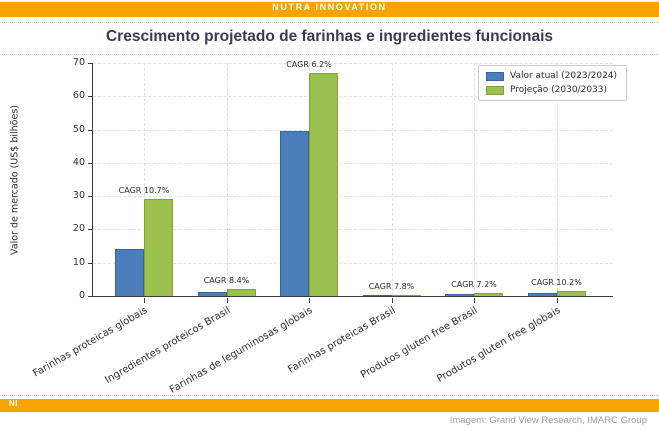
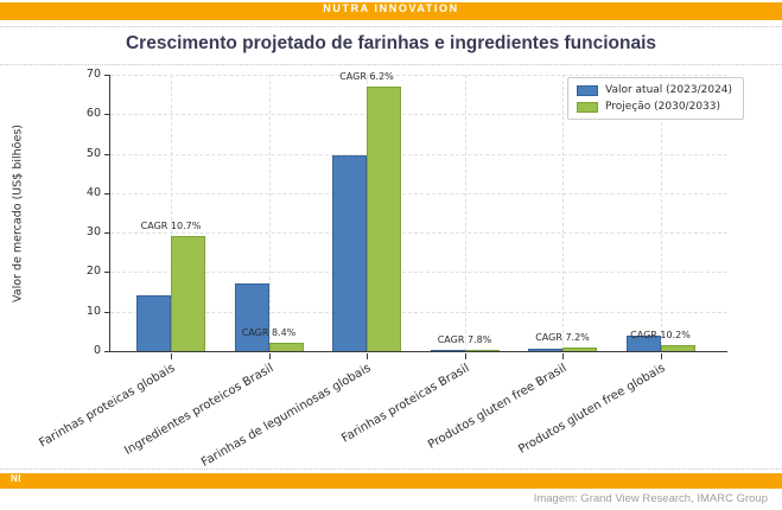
Valor atual (2023/2024)/Ingredientes proteicos Brasil: 1 -> 17
Valor atual (2023/2024)/Produtos gluten free globais: 1 -> 4
